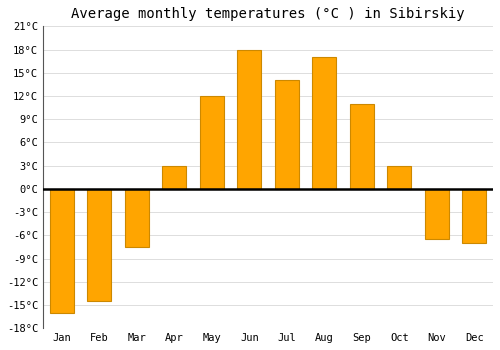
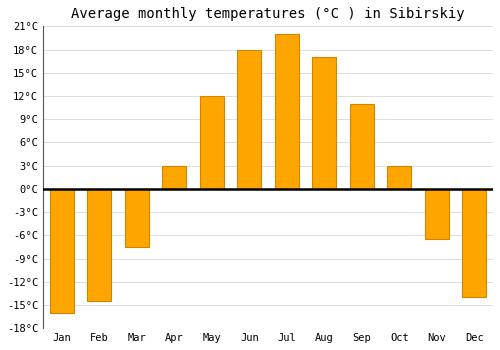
Jul: 14.0°C -> 20.0°C
Dec: -7.0°C -> -14.0°C
